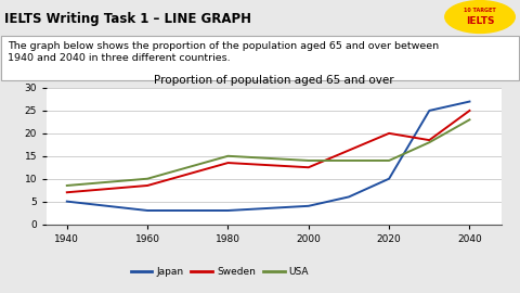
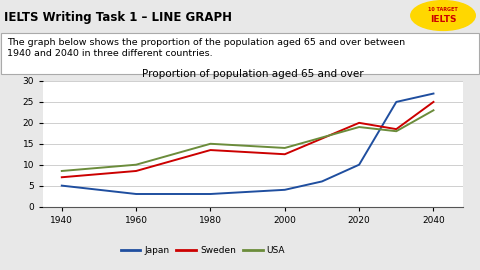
USA/2020: 14.0 -> 19.0
